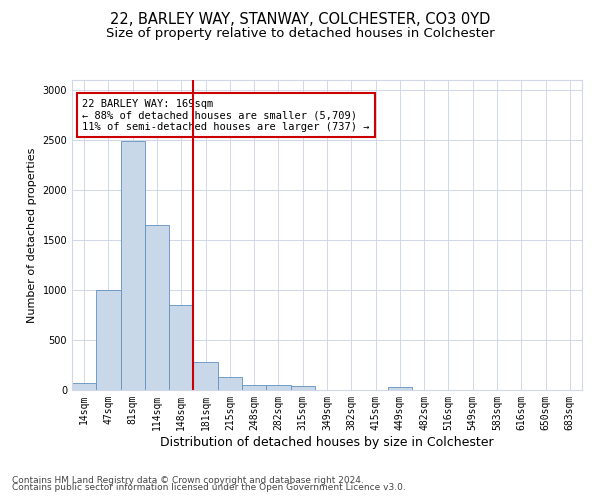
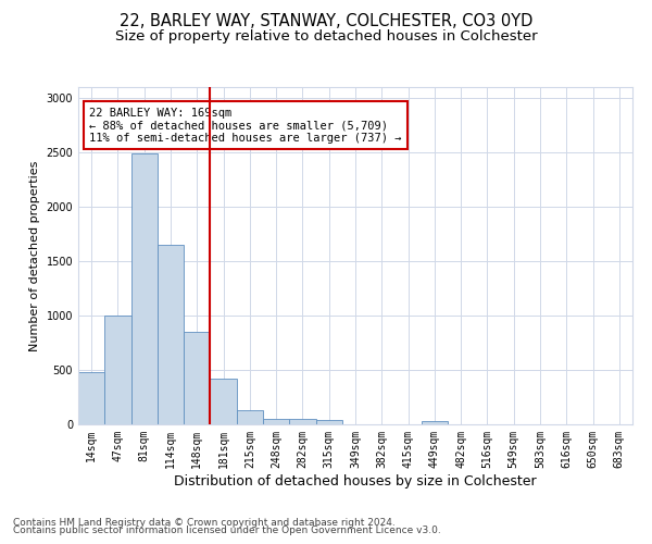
14sqm: 80 -> 480
181sqm: 280 -> 420
